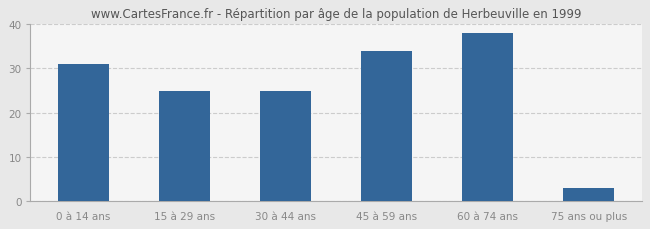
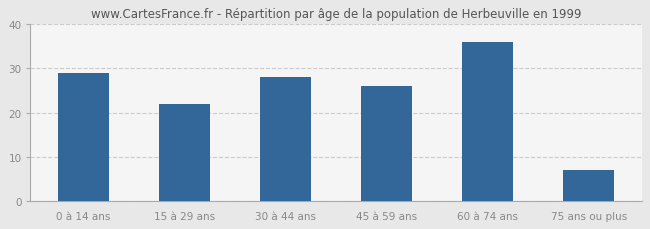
0 à 14 ans: 31 -> 29
15 à 29 ans: 25 -> 22
30 à 44 ans: 25 -> 28
45 à 59 ans: 34 -> 26
60 à 74 ans: 38 -> 36
75 ans ou plus: 3 -> 7
